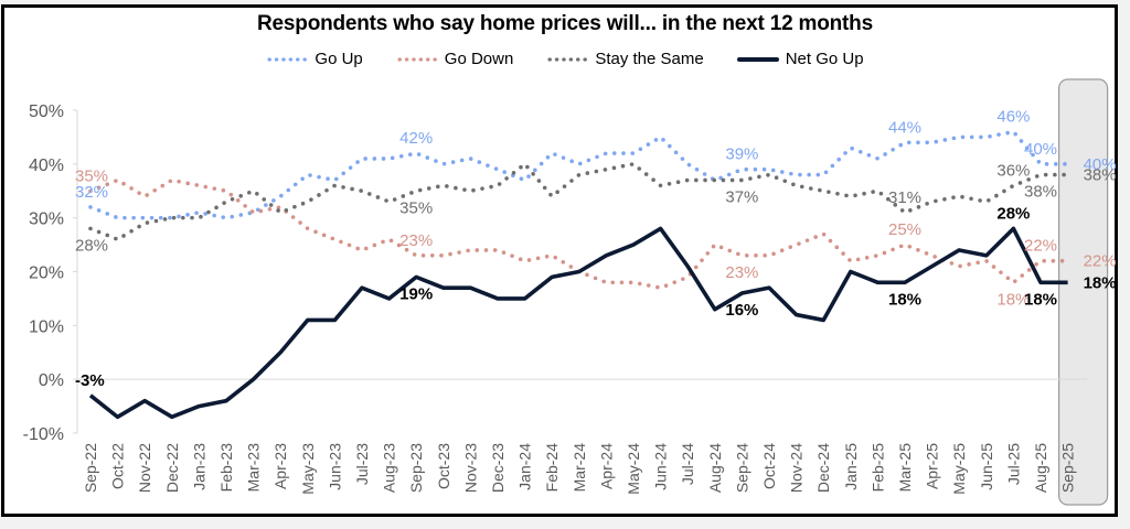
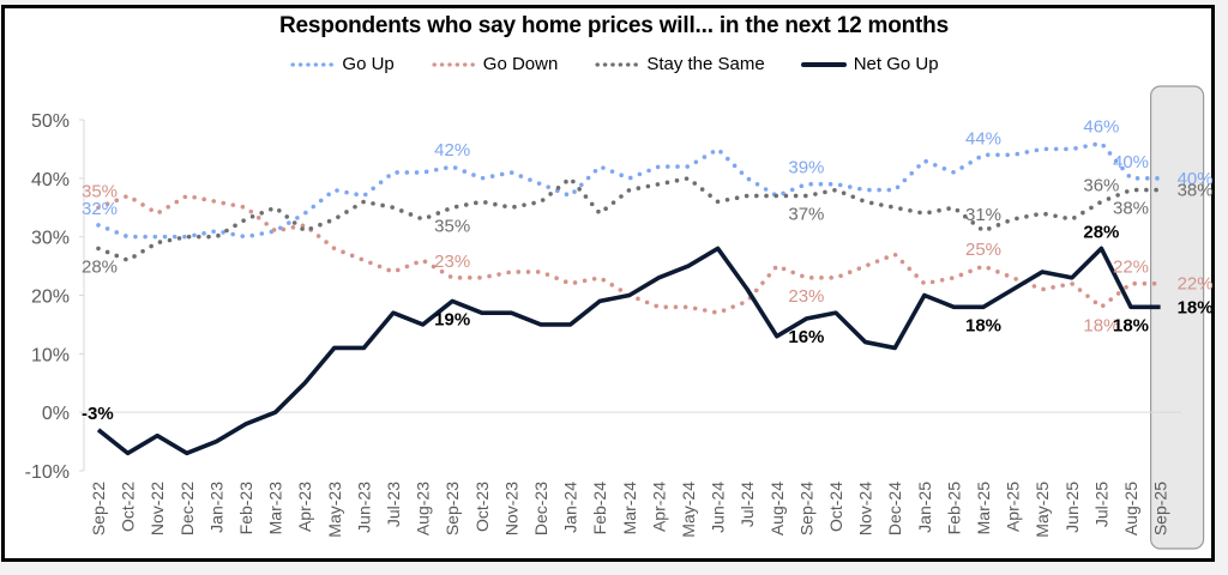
Net Go Up/Feb-23: -4% -> -2%
